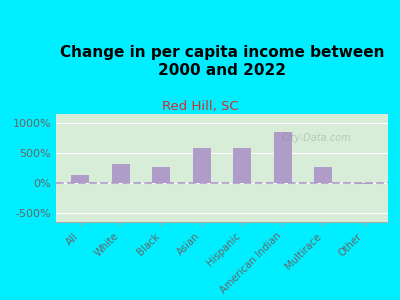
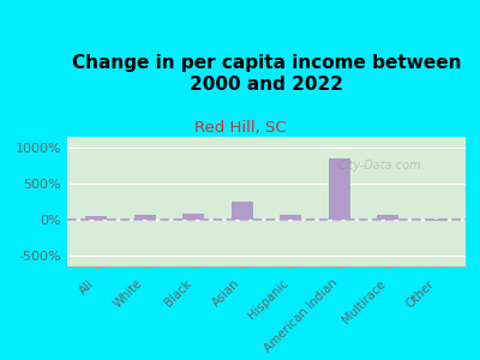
All: 140% -> 50%
White: 320% -> 60%
Black: 260% -> 80%
Asian: 580% -> 250%
Hispanic: 580% -> 70%
Multirace: 260% -> 60%
